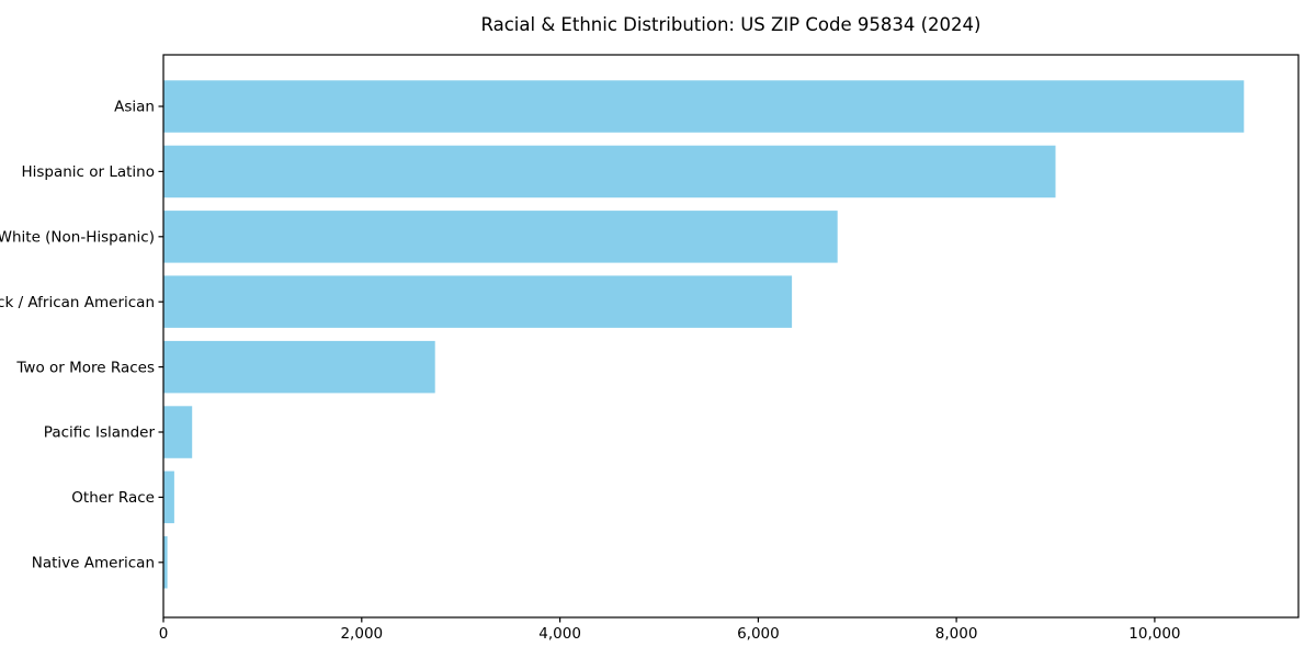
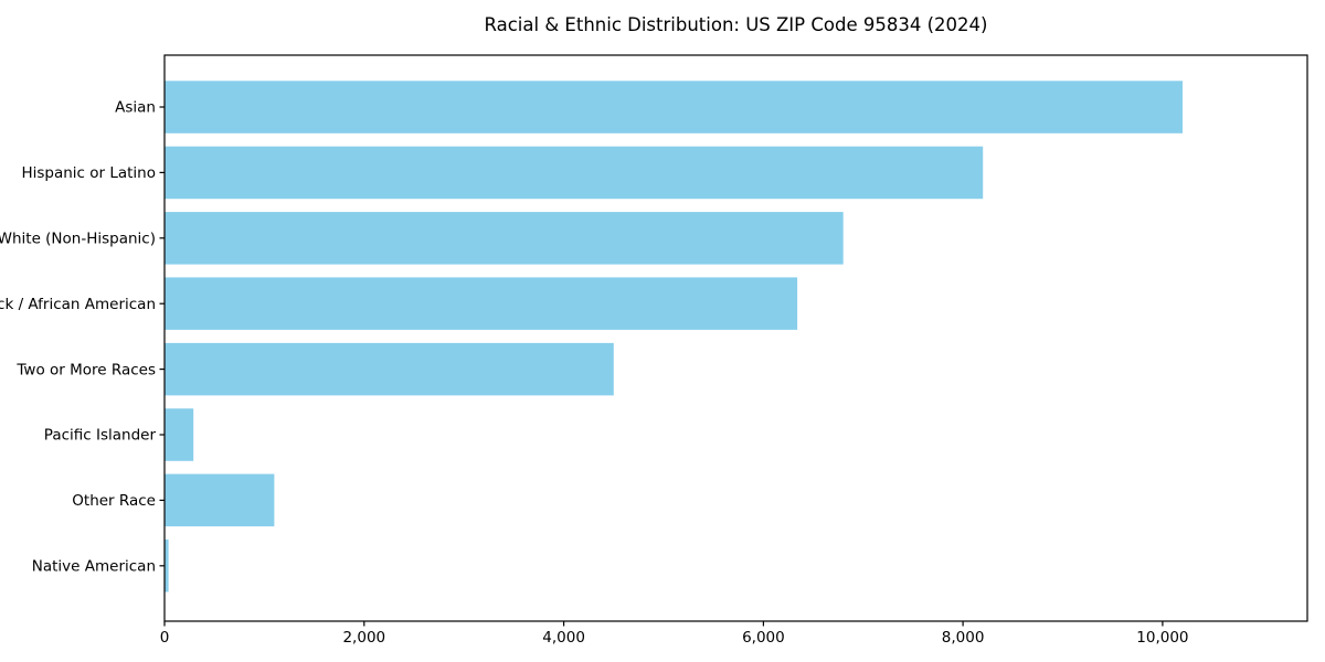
Asian: 10900 -> 10200
Hispanic or Latino: 9000 -> 8200
Two or More Races: 2700 -> 4500
Other Race: 100 -> 1100
